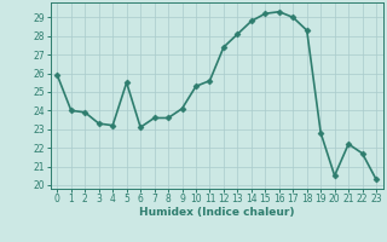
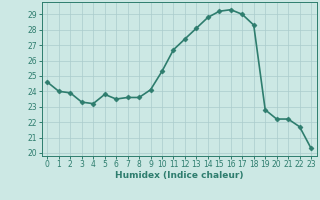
0: 25.9 -> 24.6
5: 25.5 -> 23.8
6: 23.1 -> 23.5
11: 25.6 -> 26.7
20: 20.5 -> 22.2
